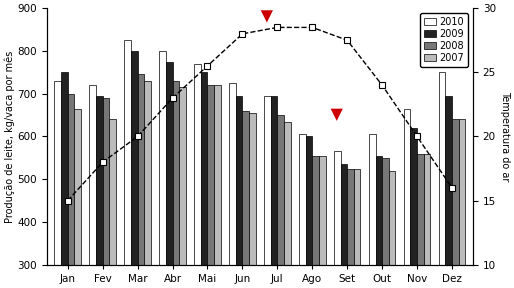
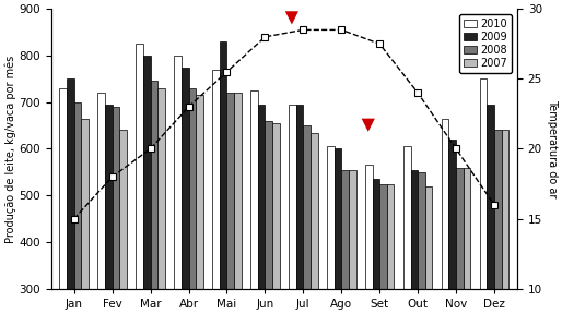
2009/Mai: 750 -> 830
